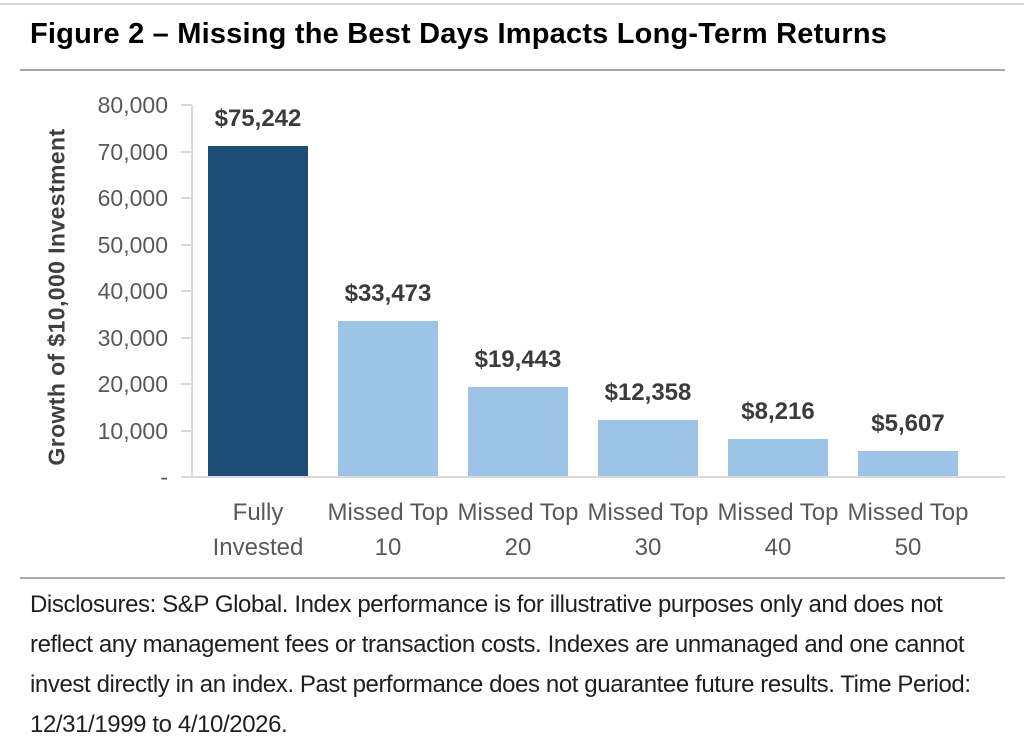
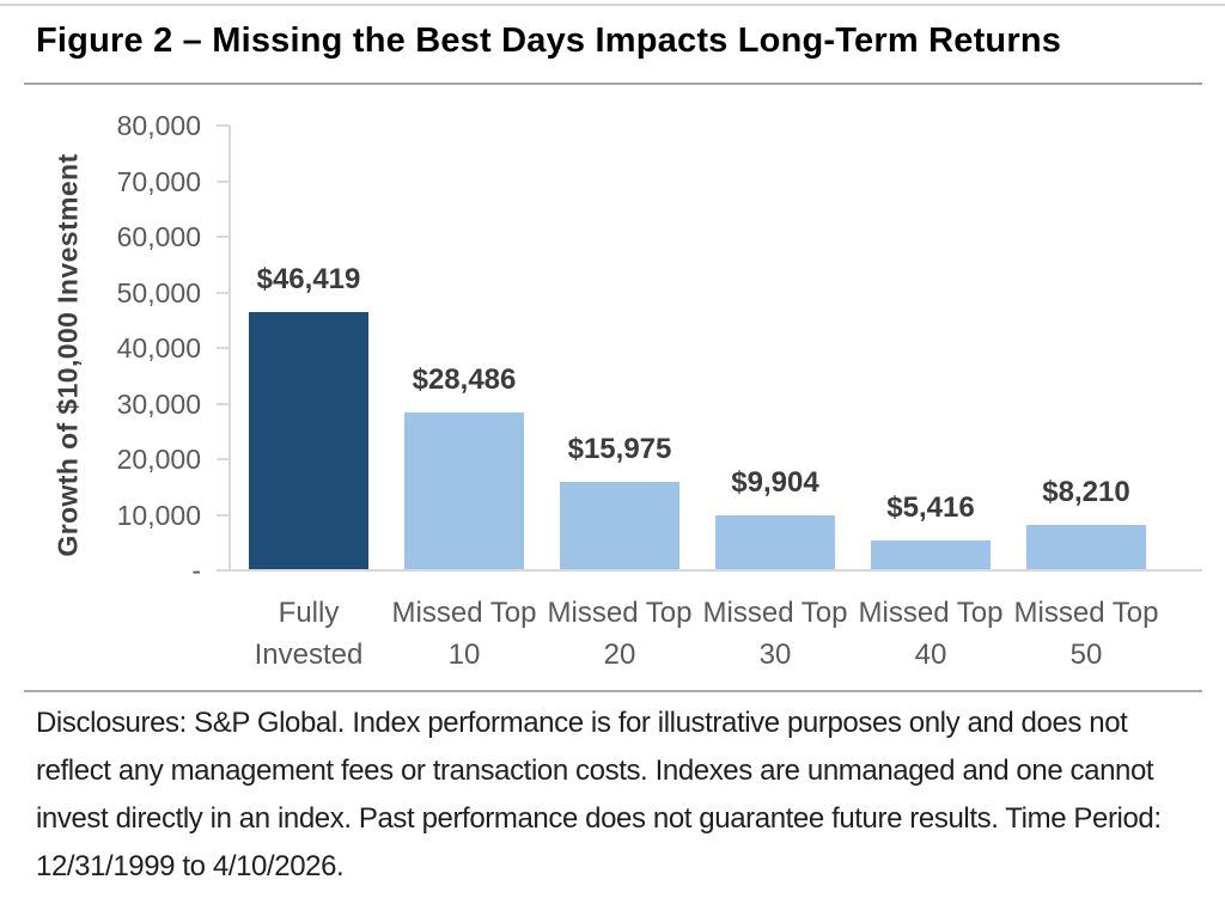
Fully Invested: $75,242 -> $46,419
Missed Top 10: $33,473 -> $28,486
Missed Top 20: $19,443 -> $15,975
Missed Top 30: $12,358 -> $9,904
Missed Top 40: $8,216 -> $5,416
Missed Top 50: $5,607 -> $8,210
